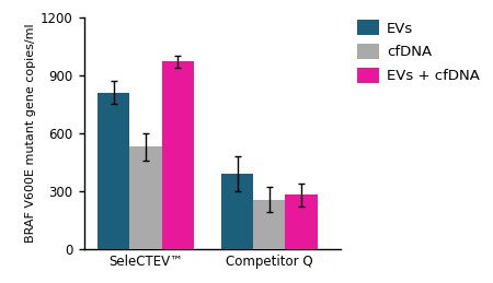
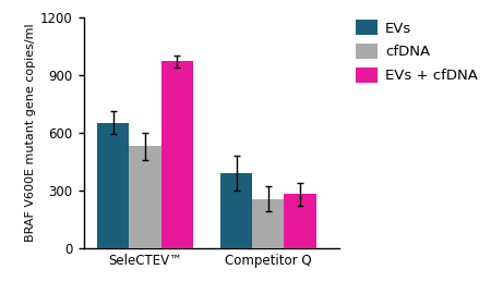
EVs/SeleCTEV™: 810 -> 650
